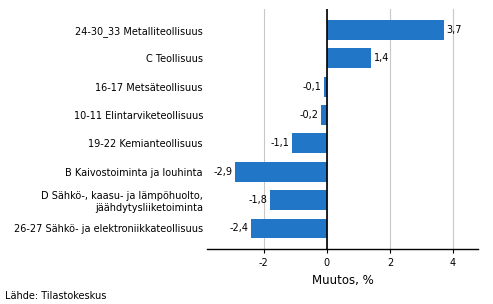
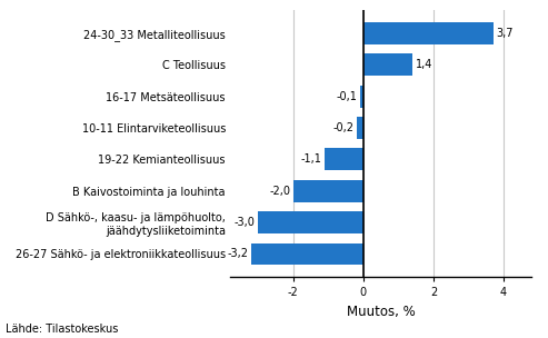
B Kaivostoiminta ja louhinta: -2,9 -> -2,0
D Sähkö-, kaasu- ja lämpöhuolto, jäähdytysliiketoiminta: -1,8 -> -3,0
26-27 Sähkö- ja elektroniikkateollisuus: -2,4 -> -3,2
